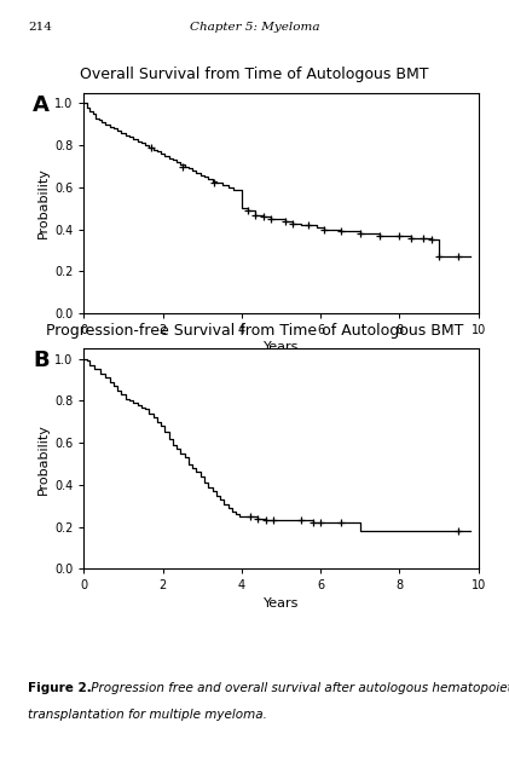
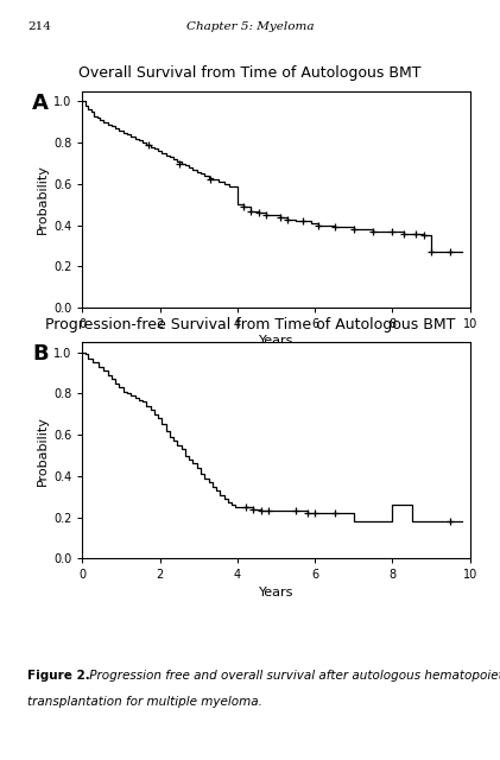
8: 0.18 -> 0.26
